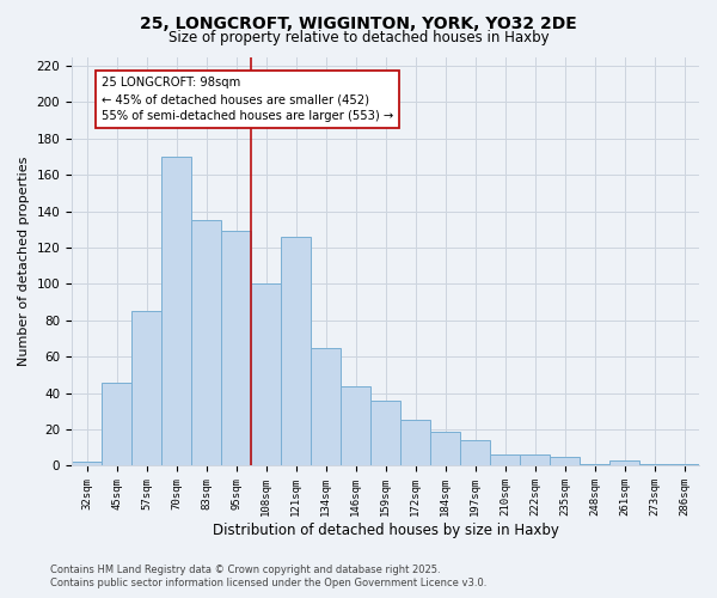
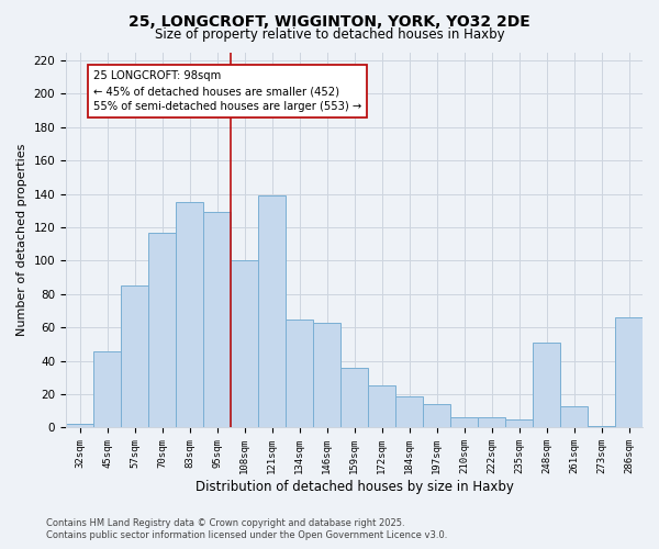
70sqm: 170 -> 117
121sqm: 126 -> 139
146sqm: 44 -> 63
248sqm: 1 -> 51
261sqm: 3 -> 13
286sqm: 1 -> 66
